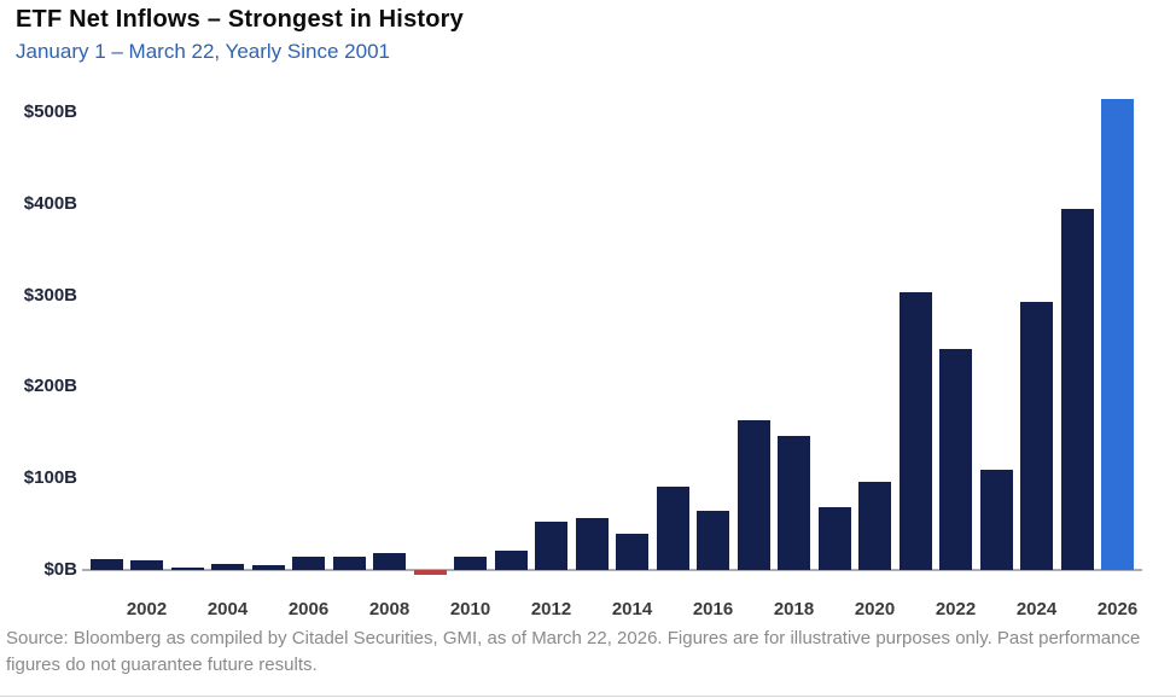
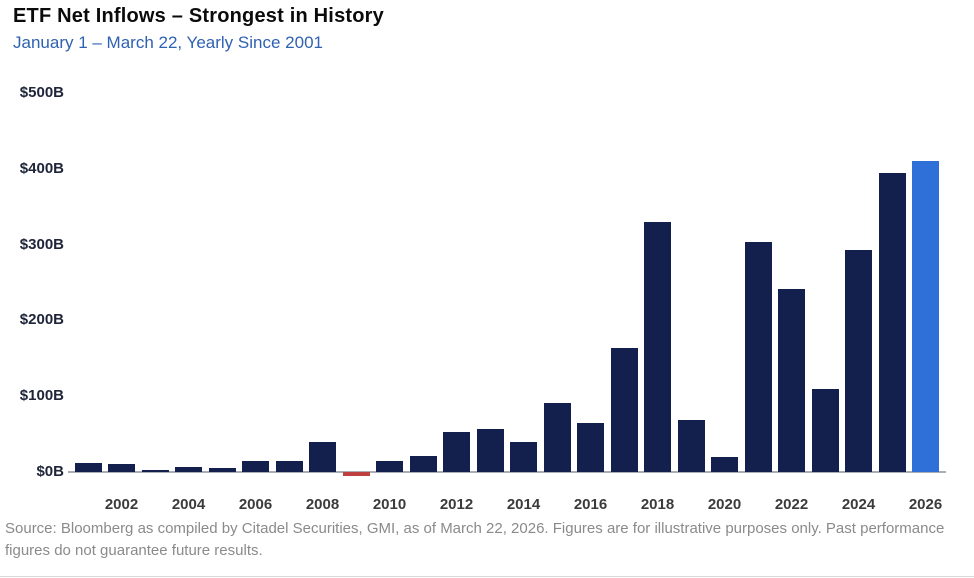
2008: $20B -> $40B
2018: $150B -> $330B
2020: $100B -> $20B
2026: $520B -> $410B
